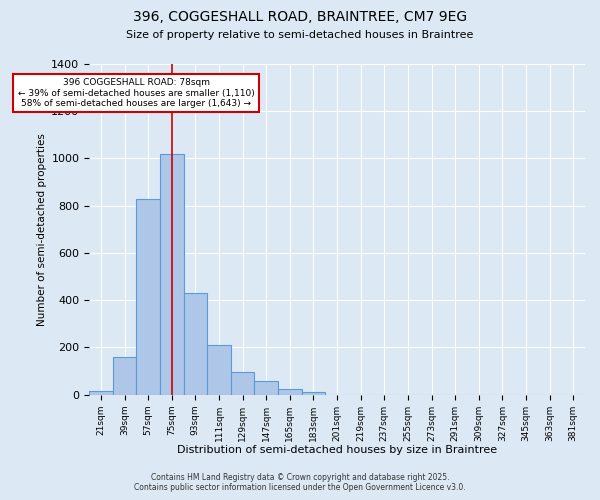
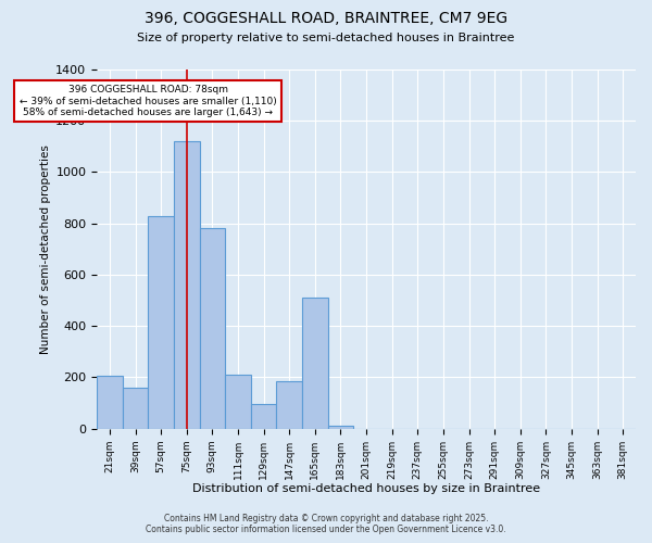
21sqm: 15 -> 205
75sqm: 1020 -> 1120
93sqm: 430 -> 780
147sqm: 60 -> 185
165sqm: 25 -> 510
